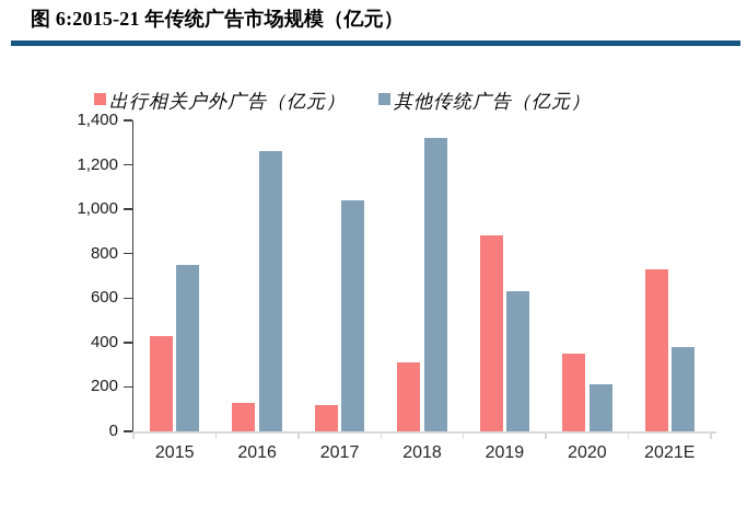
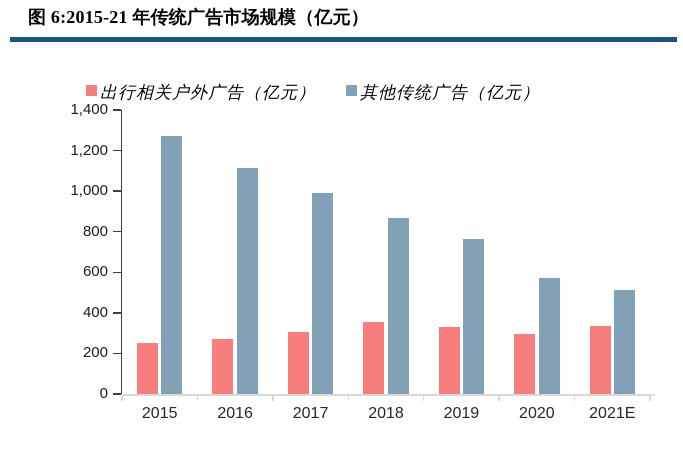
出行相关户外广告（亿元）/2015: 430 -> 250
其他传统广告（亿元）/2015: 750 -> 1270
出行相关户外广告（亿元）/2016: 130 -> 270
其他传统广告（亿元）/2016: 1260 -> 1120
出行相关户外广告（亿元）/2017: 120 -> 300
其他传统广告（亿元）/2017: 1040 -> 990
出行相关户外广告（亿元）/2018: 310 -> 360
其他传统广告（亿元）/2018: 1320 -> 870
出行相关户外广告（亿元）/2019: 880 -> 330
其他传统广告（亿元）/2019: 630 -> 760
出行相关户外广告（亿元）/2020: 350 -> 300
其他传统广告（亿元）/2020: 210 -> 570
出行相关户外广告（亿元）/2021E: 730 -> 340
其他传统广告（亿元）/2021E: 380 -> 520
